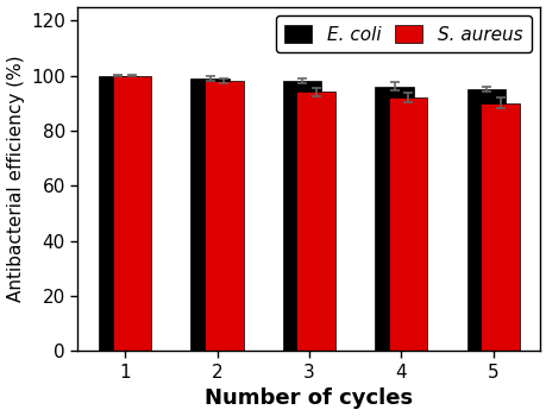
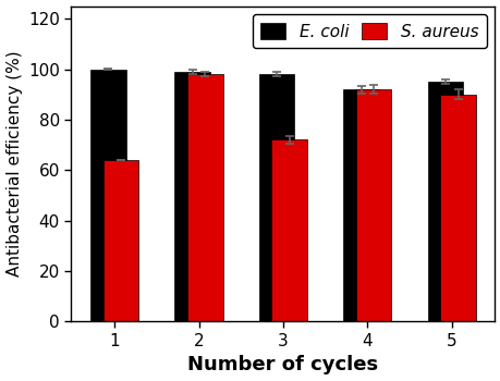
S. aureus/1: 100 -> 64
S. aureus/3: 94 -> 72
E. coli/4: 96 -> 92
